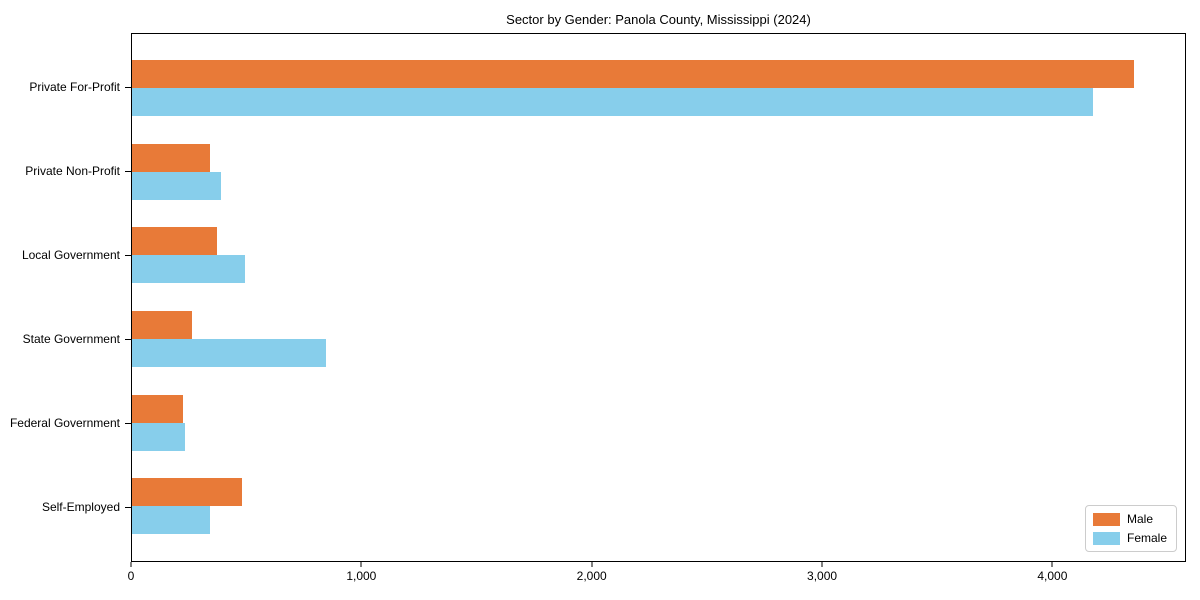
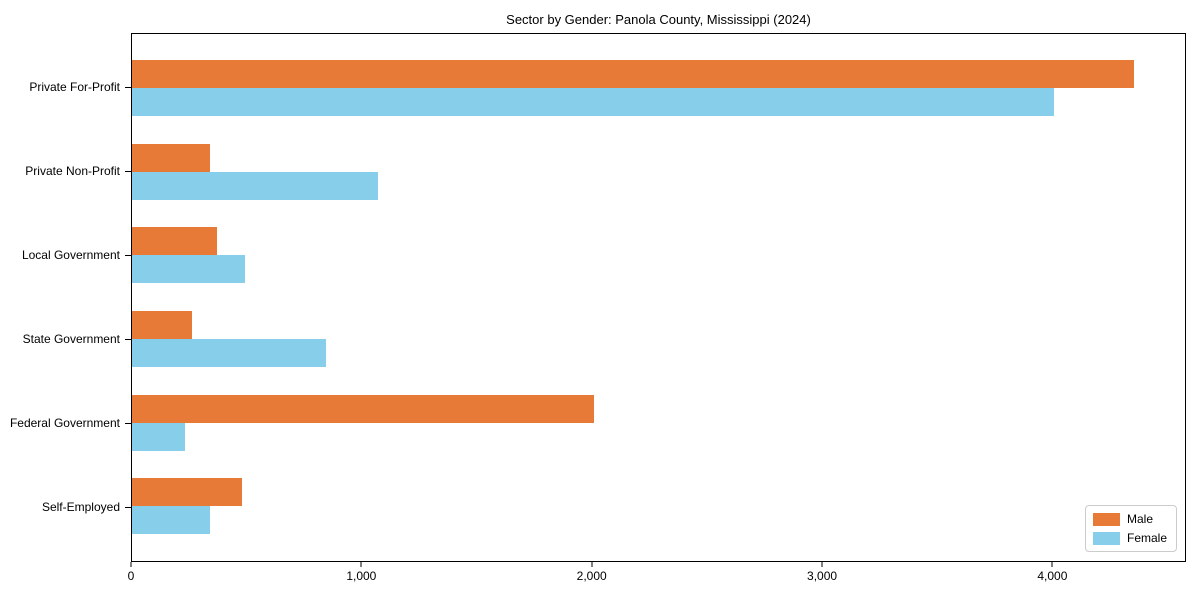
Female/Private For-Profit: 4180 -> 4010
Female/Private Non-Profit: 380 -> 1070
Male/Federal Government: 220 -> 2010
